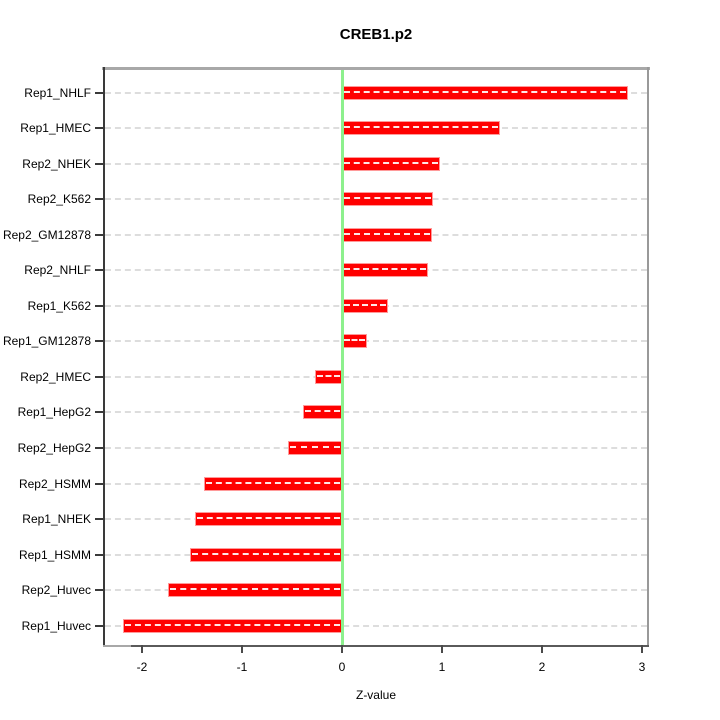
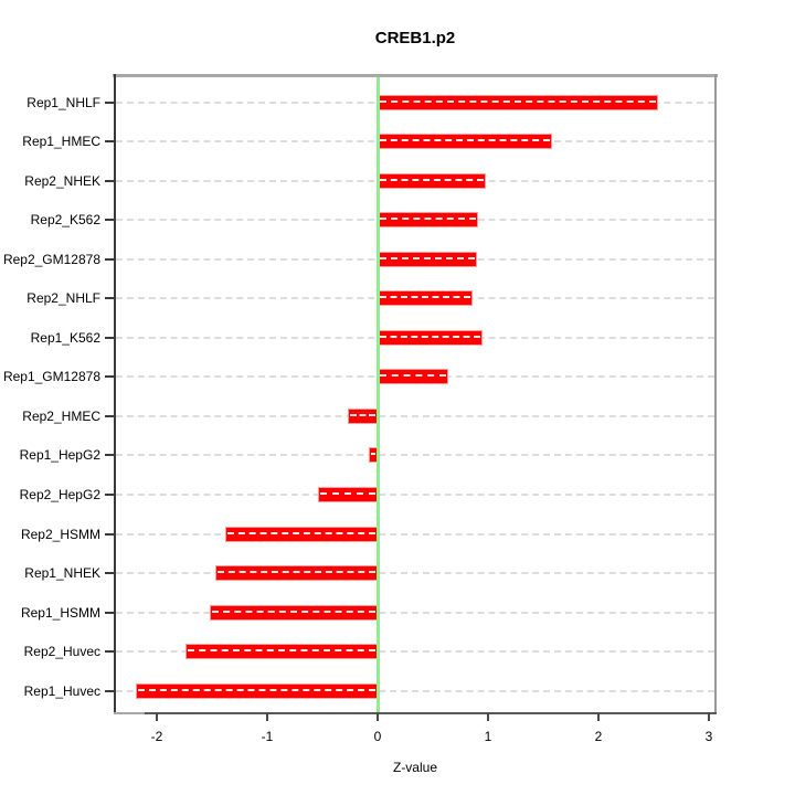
Rep1_NHLF: 2.86 -> 2.54
Rep1_K562: 0.46 -> 0.95
Rep1_GM12878: 0.25 -> 0.64
Rep1_HepG2: -0.39 -> -0.08
